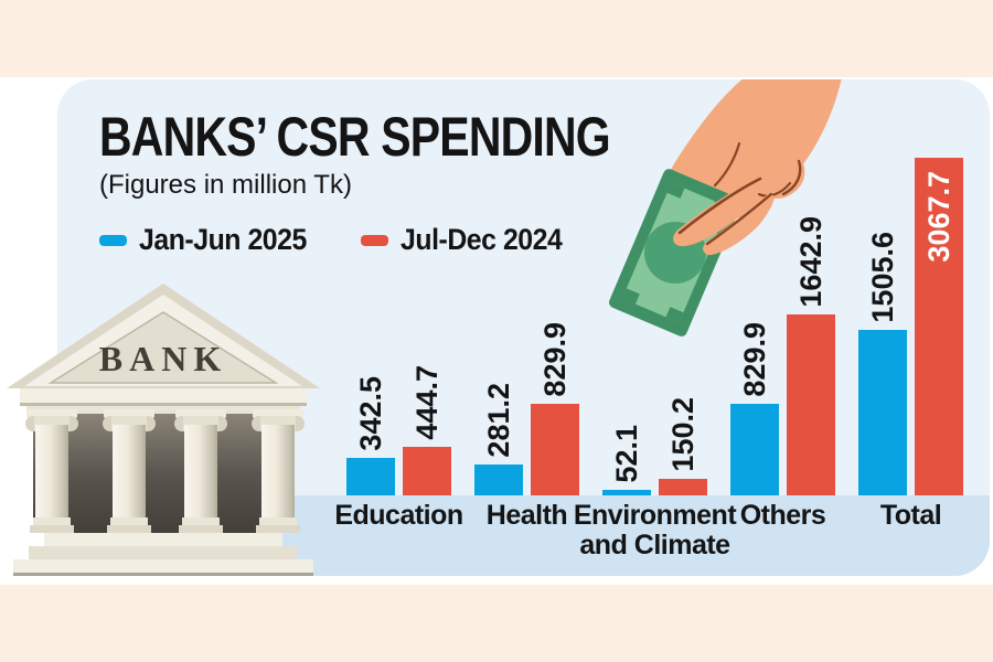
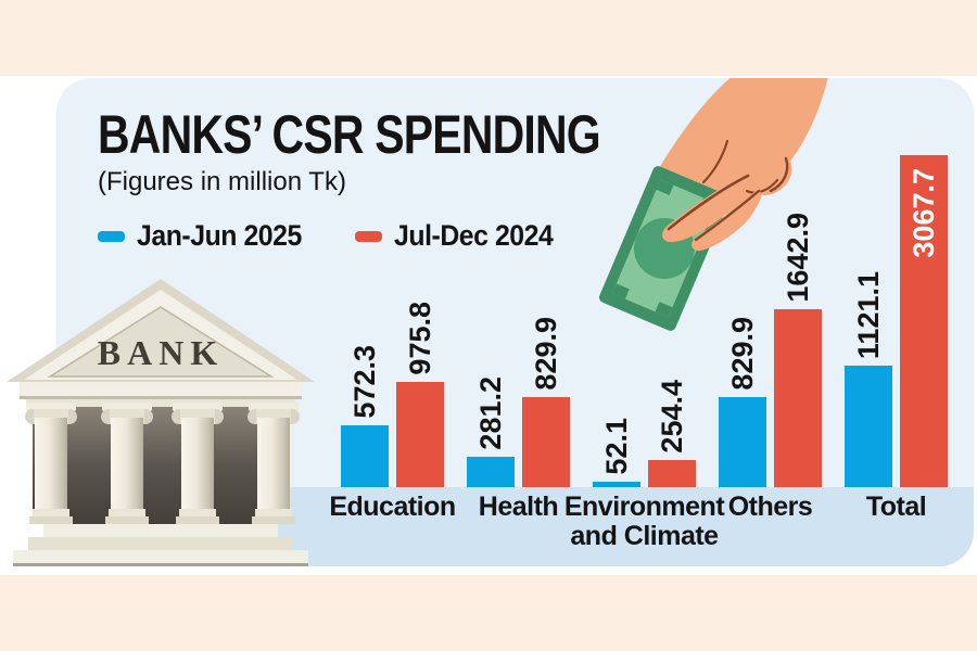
Jan-Jun 2025/Education: 342.5 -> 572.3
Jul-Dec 2024/Education: 444.7 -> 975.8
Jul-Dec 2024/Environment and Climate: 150.2 -> 254.4
Jan-Jun 2025/Total: 1505.6 -> 1121.1
